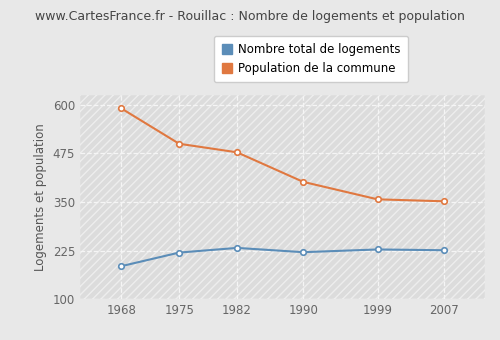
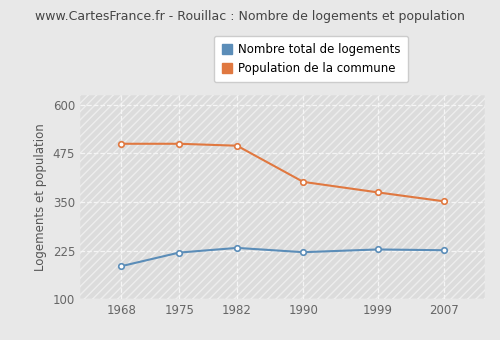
Population de la commune/1968: 591 -> 500
Population de la commune/1982: 478 -> 495
Population de la commune/1999: 357 -> 375
